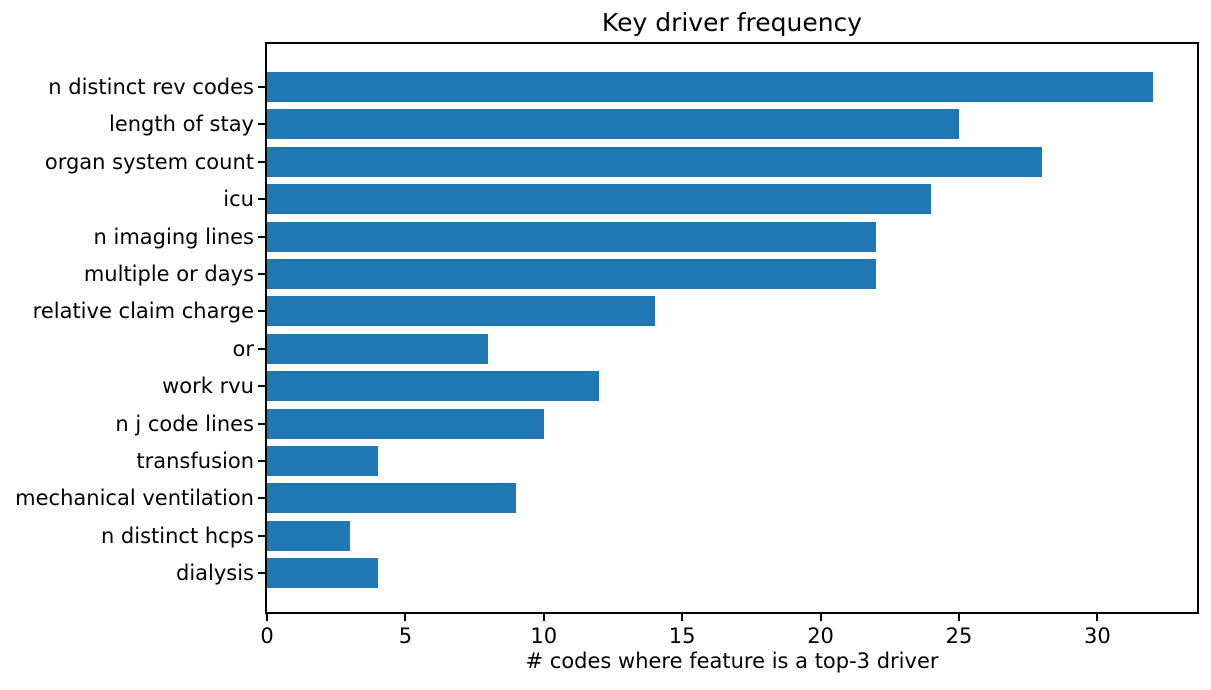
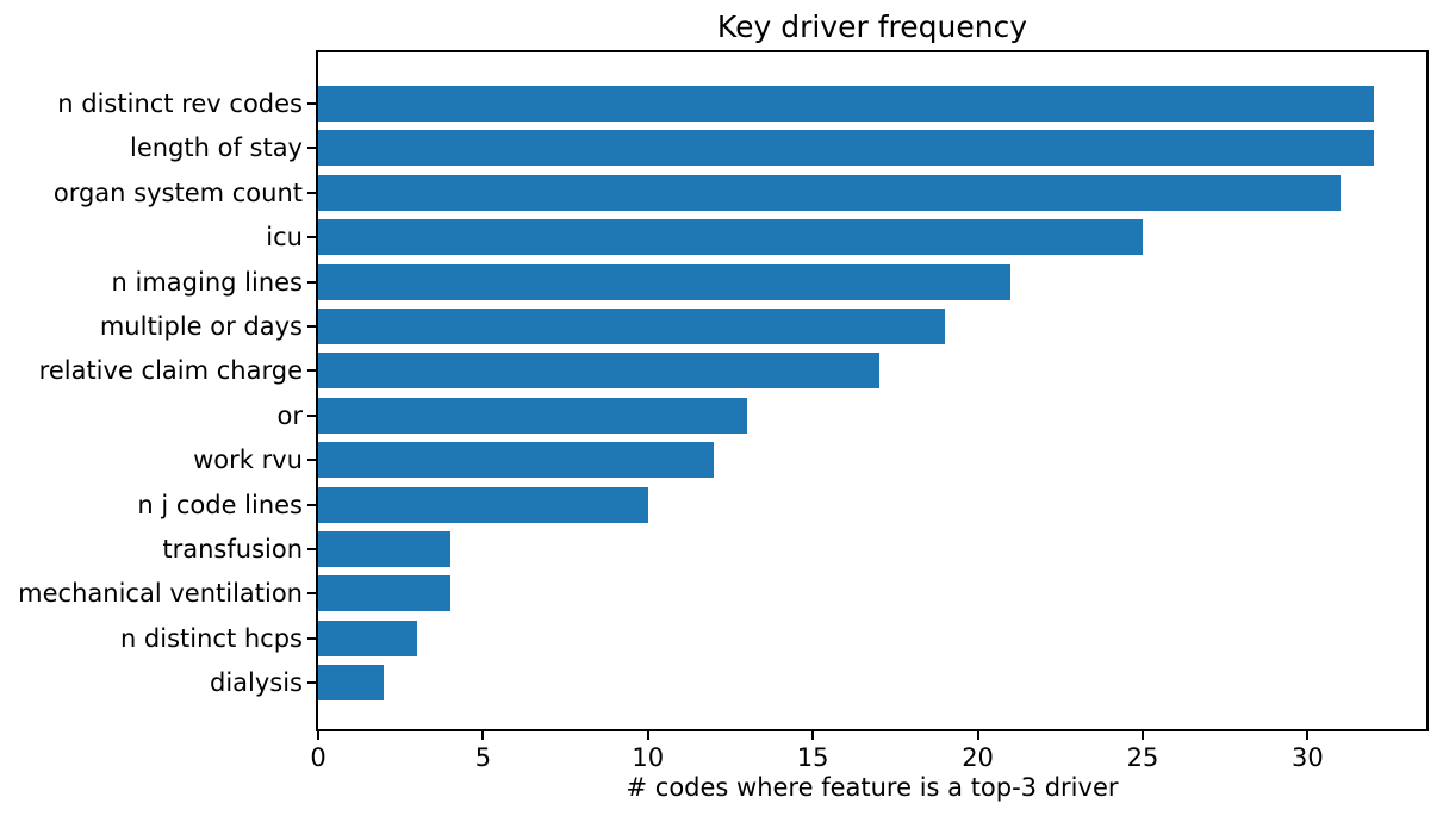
length of stay: 25 -> 32
organ system count: 28 -> 31
icu: 24 -> 25
n imaging lines: 22 -> 21
multiple or days: 22 -> 19
relative claim charge: 14 -> 17
or: 8 -> 13
mechanical ventilation: 9 -> 4
dialysis: 4 -> 2
